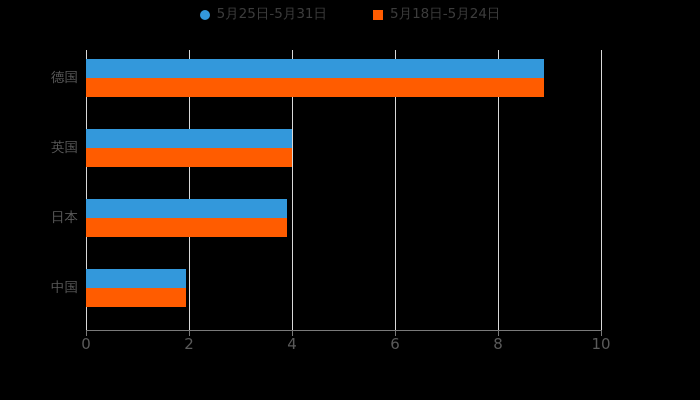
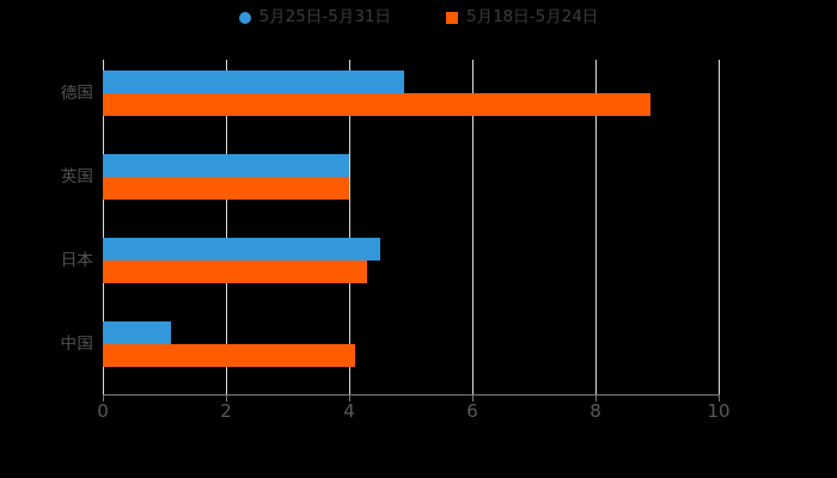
5月25日-5月31日/德国: 8.9 -> 4.9
5月25日-5月31日/日本: 3.9 -> 4.5
5月18日-5月24日/日本: 3.9 -> 4.3
5月25日-5月31日/中国: 1.9 -> 1.1
5月18日-5月24日/中国: 1.9 -> 4.1
